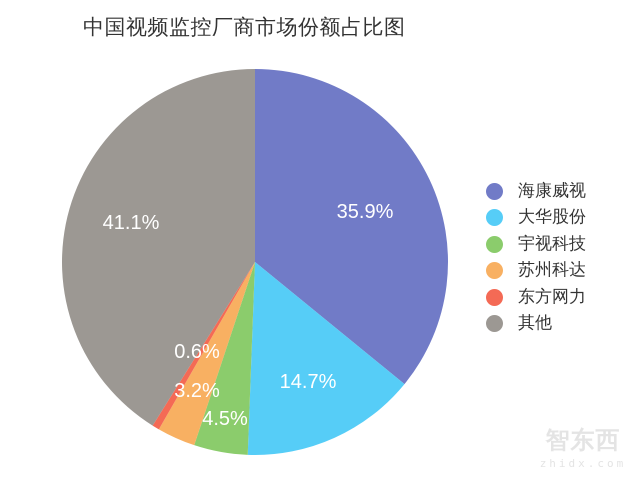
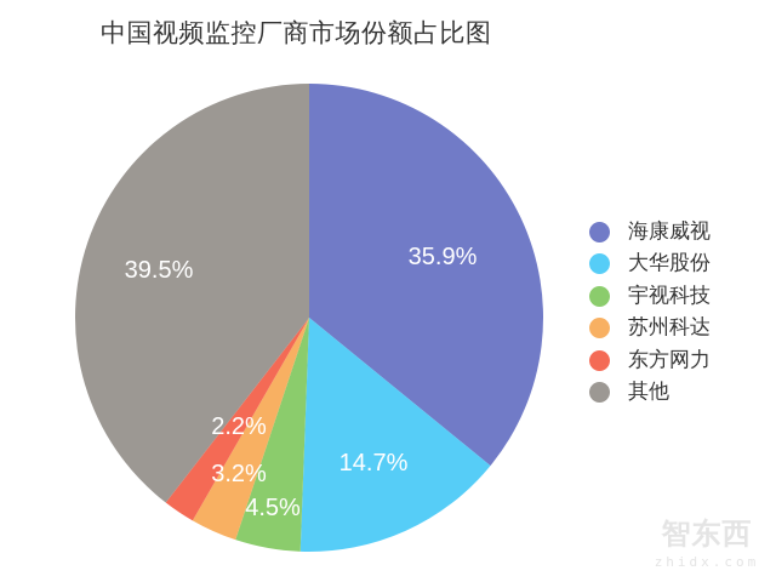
东方网力: 0.6% -> 2.2%
其他: 41.1% -> 39.5%
